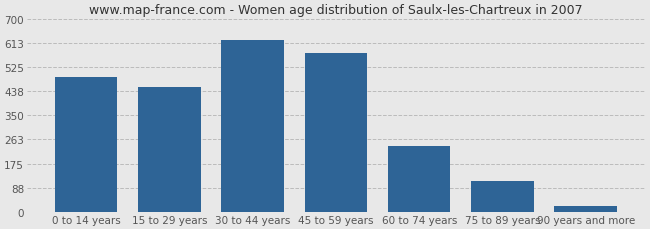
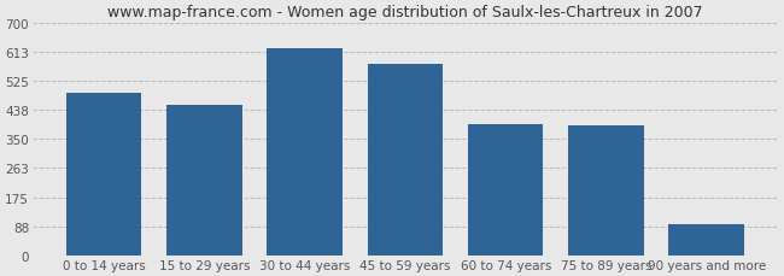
60 to 74 years: 240 -> 395
75 to 89 years: 113 -> 390
90 years and more: 22 -> 95
